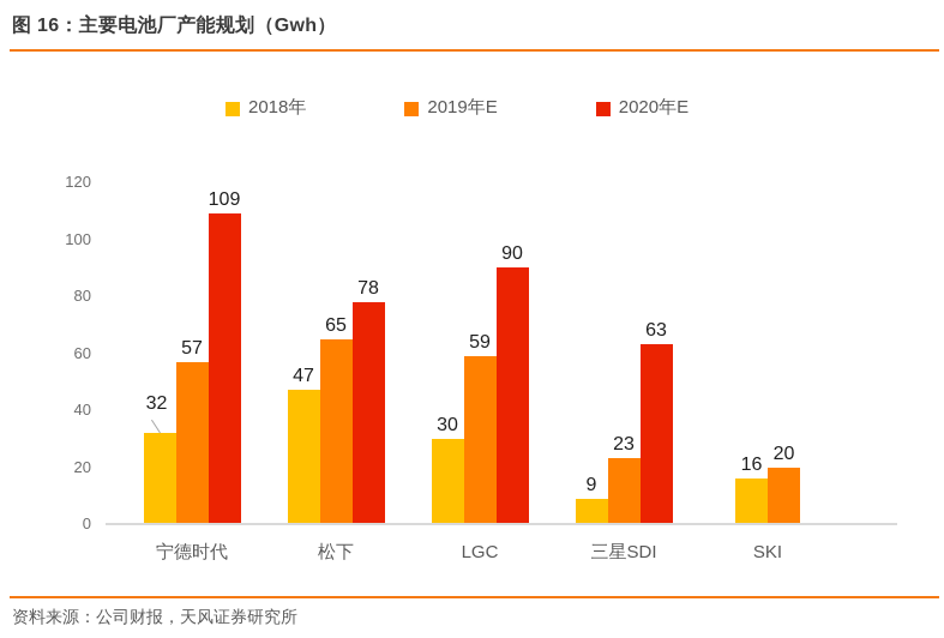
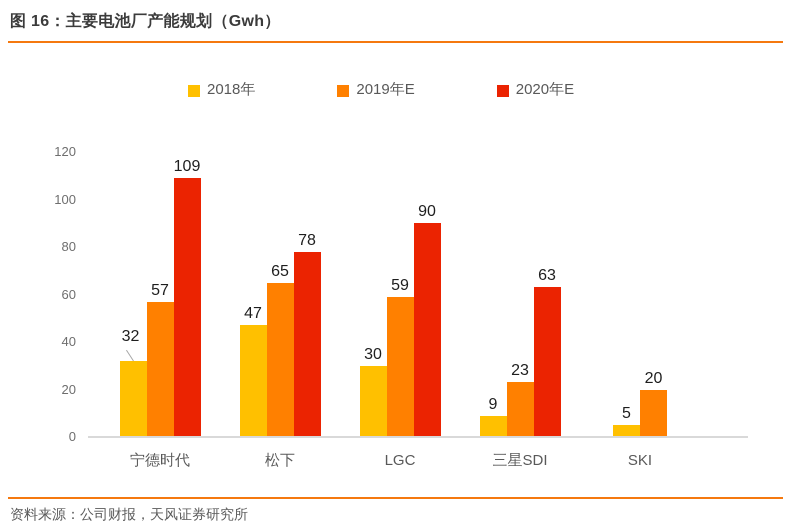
2018年/SKI: 16 -> 5
